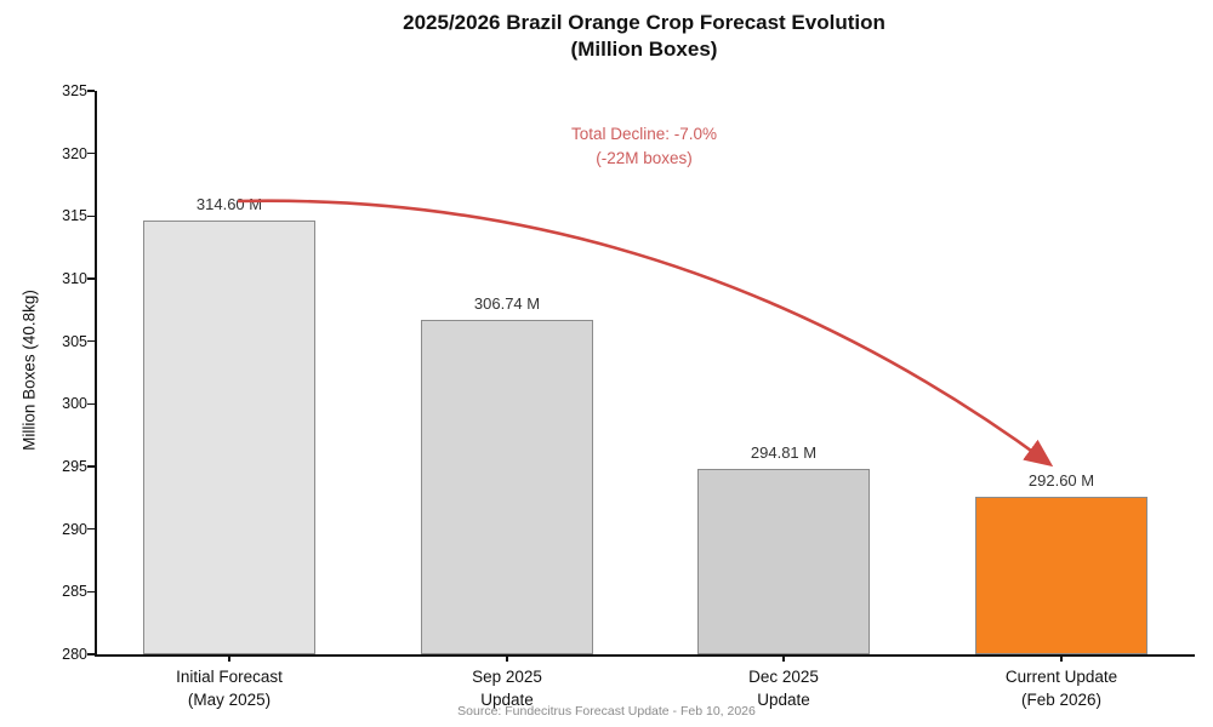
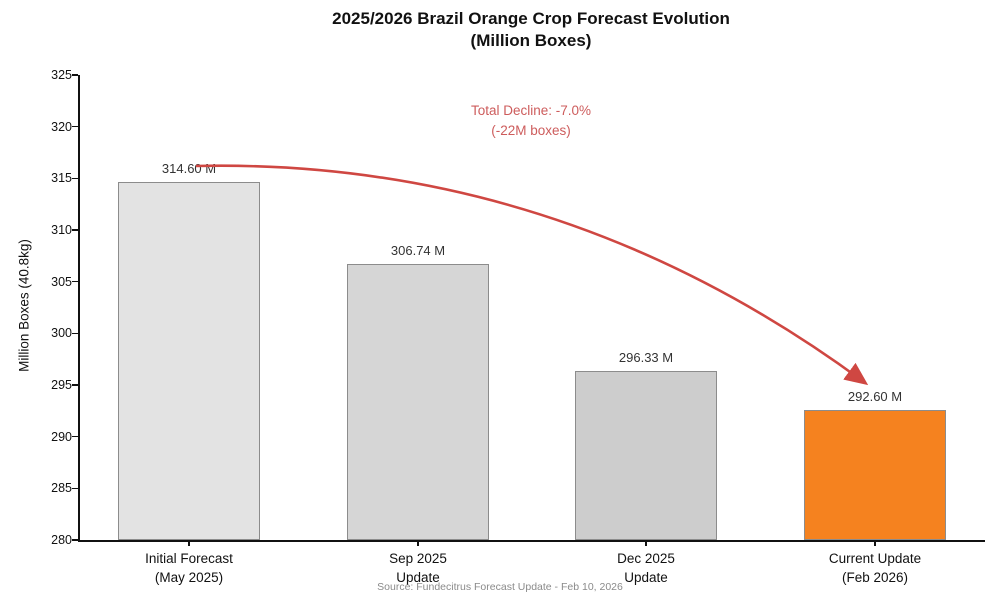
Dec 2025 Update: 294.81 -> 296.33
